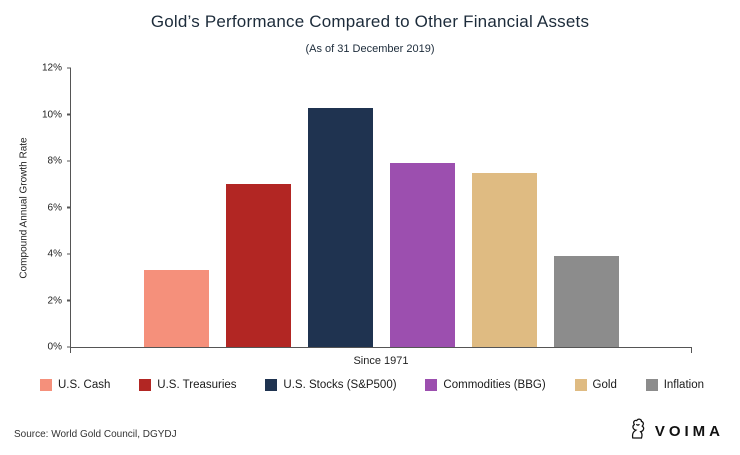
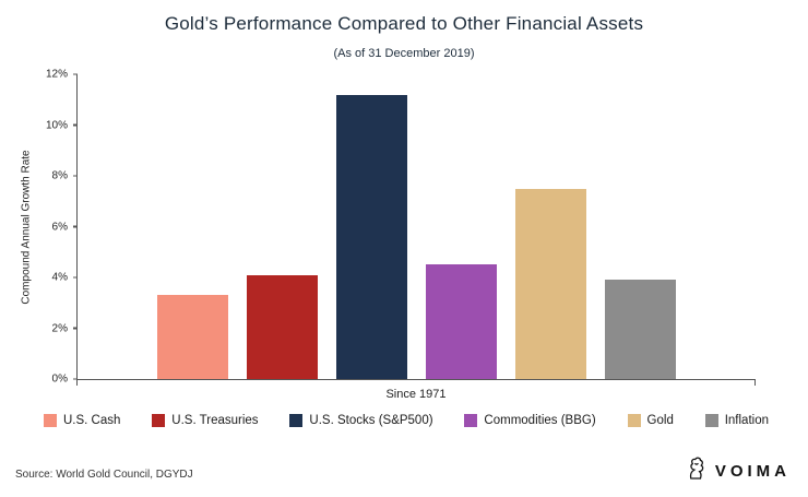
U.S. Treasuries: 7.0% -> 4.1%
U.S. Stocks (S&P500): 10.3% -> 11.2%
Commodities (BBG): 7.9% -> 4.5%
